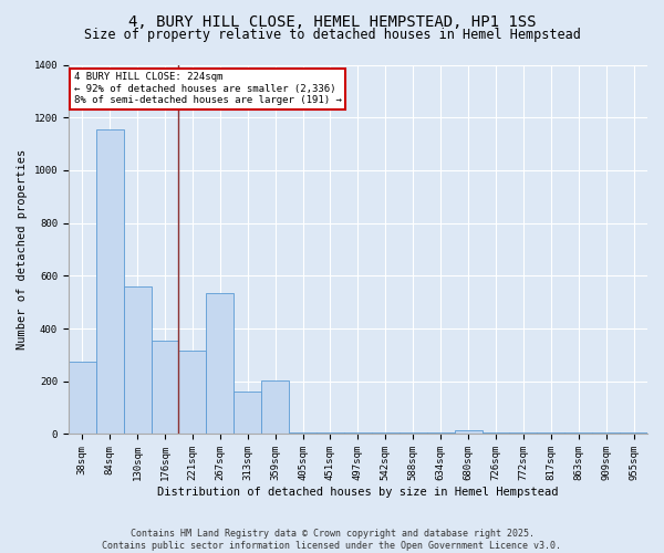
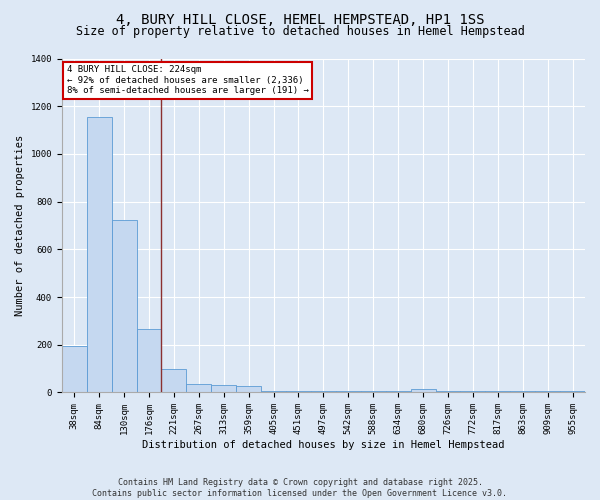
38sqm: 275 -> 195
130sqm: 560 -> 725
176sqm: 355 -> 265
221sqm: 315 -> 100
267sqm: 535 -> 35
313sqm: 160 -> 30
359sqm: 205 -> 28
